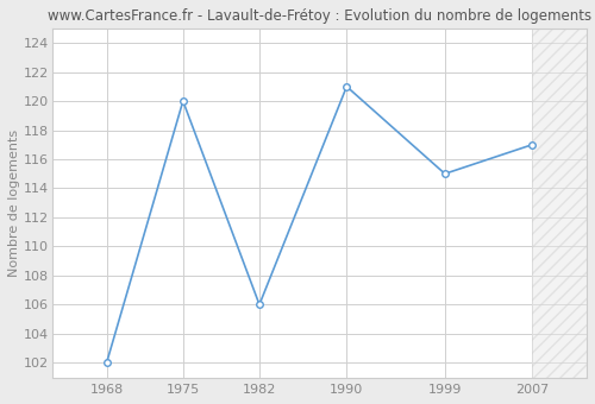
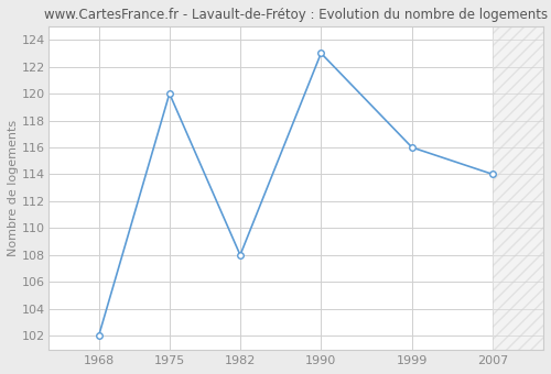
1982: 106 -> 108
1990: 121 -> 123
1999: 115 -> 116
2007: 117 -> 114
